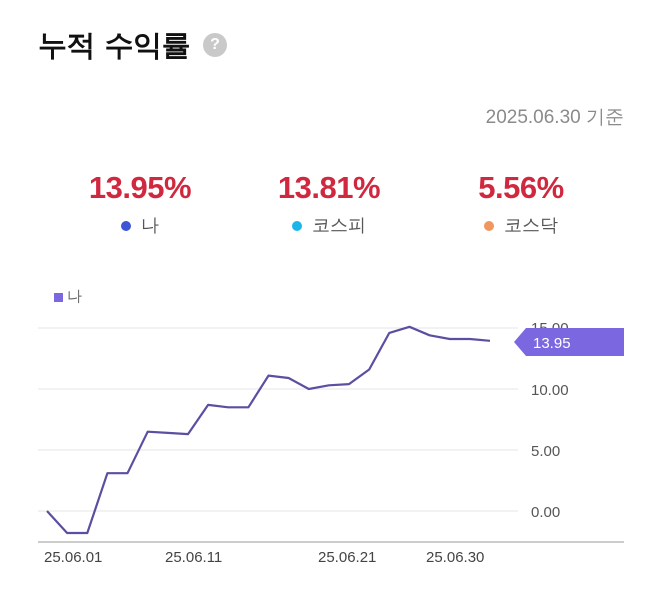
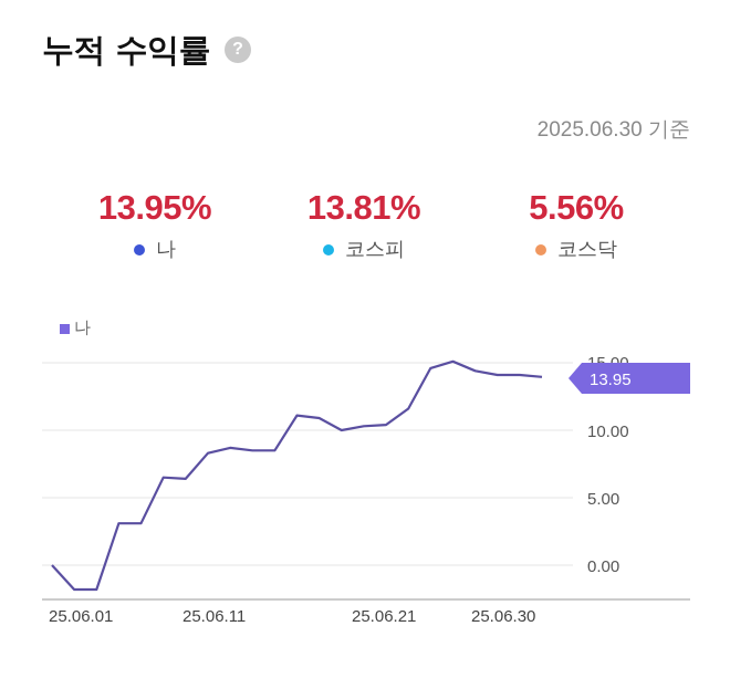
25.06.11: 6.3 -> 8.3
